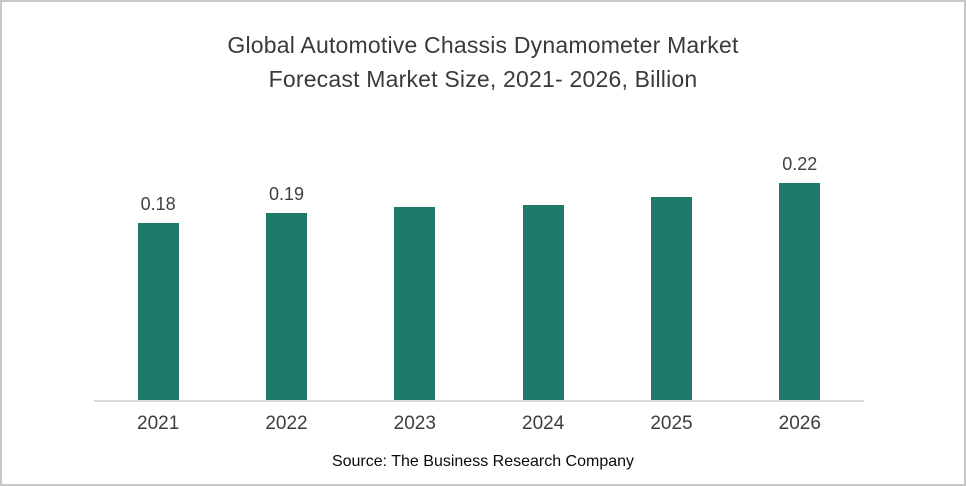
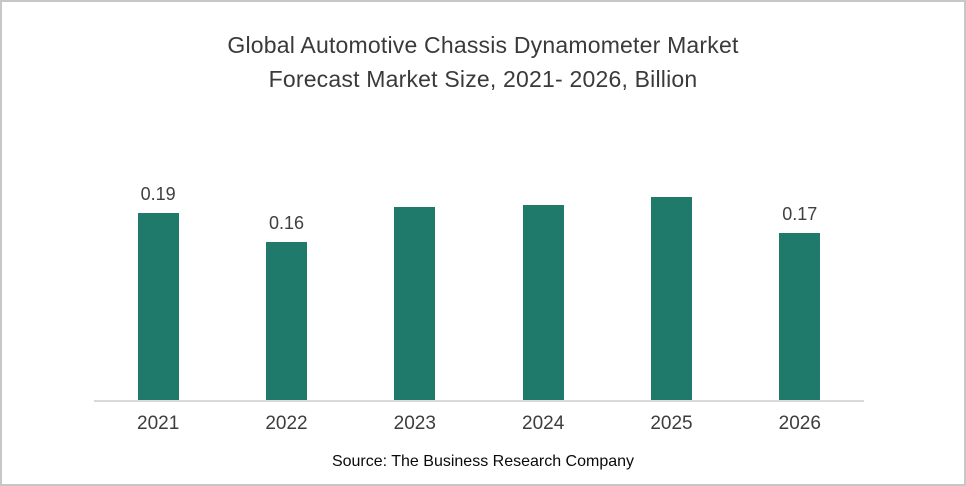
2021: 0.18 -> 0.19
2022: 0.19 -> 0.16
2026: 0.22 -> 0.17
